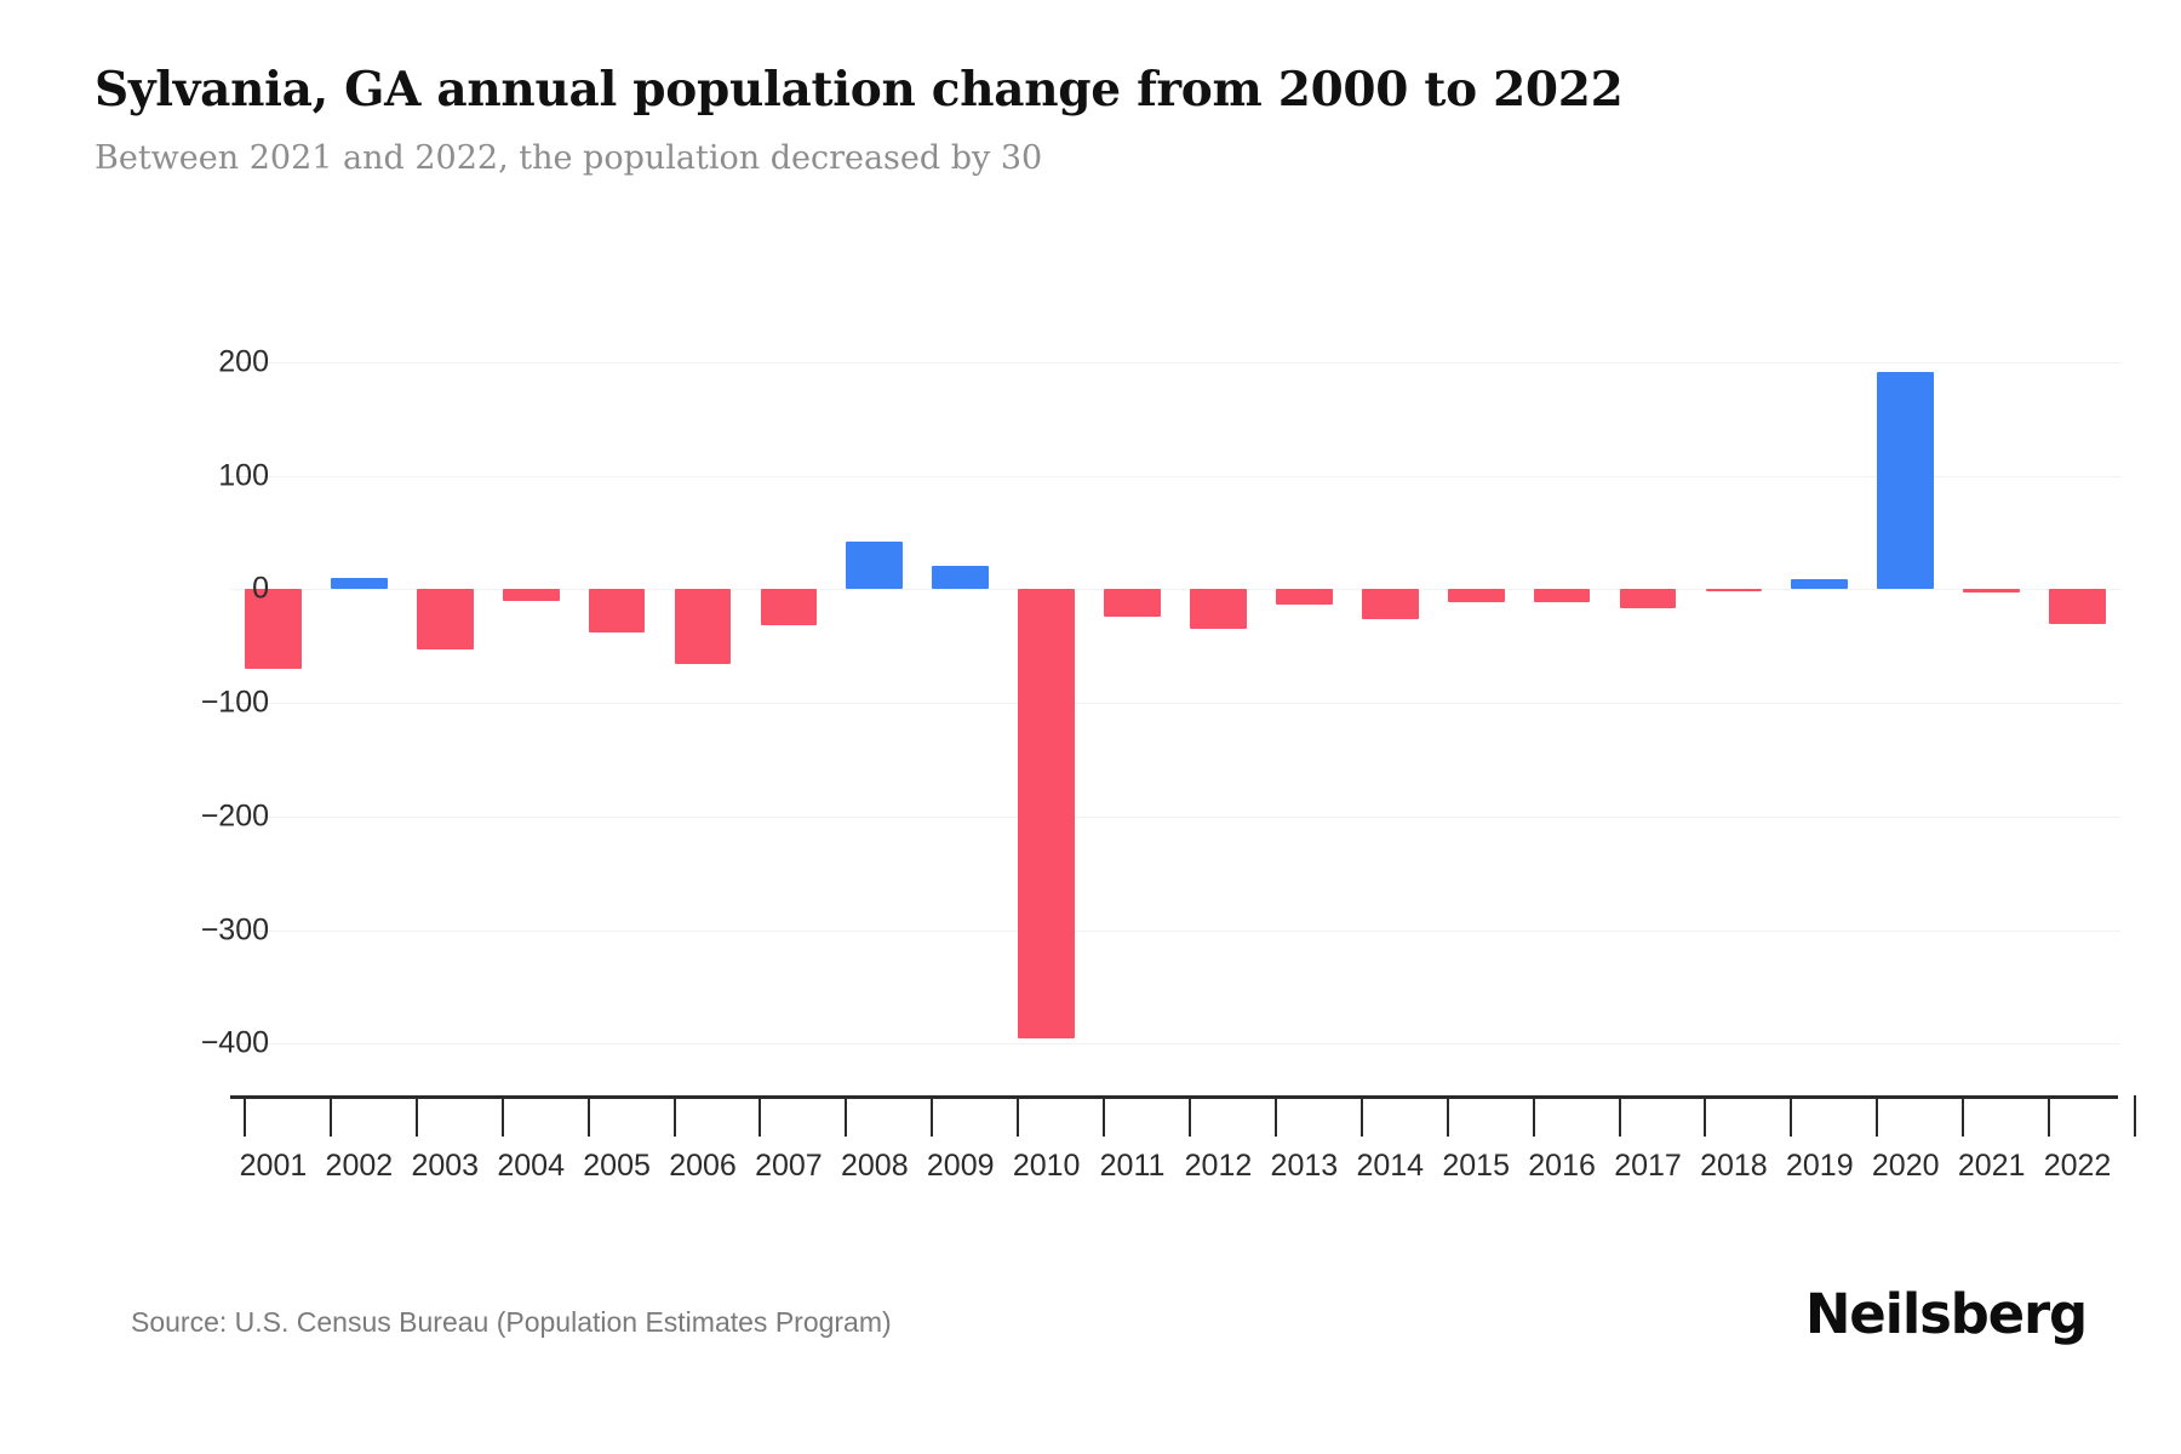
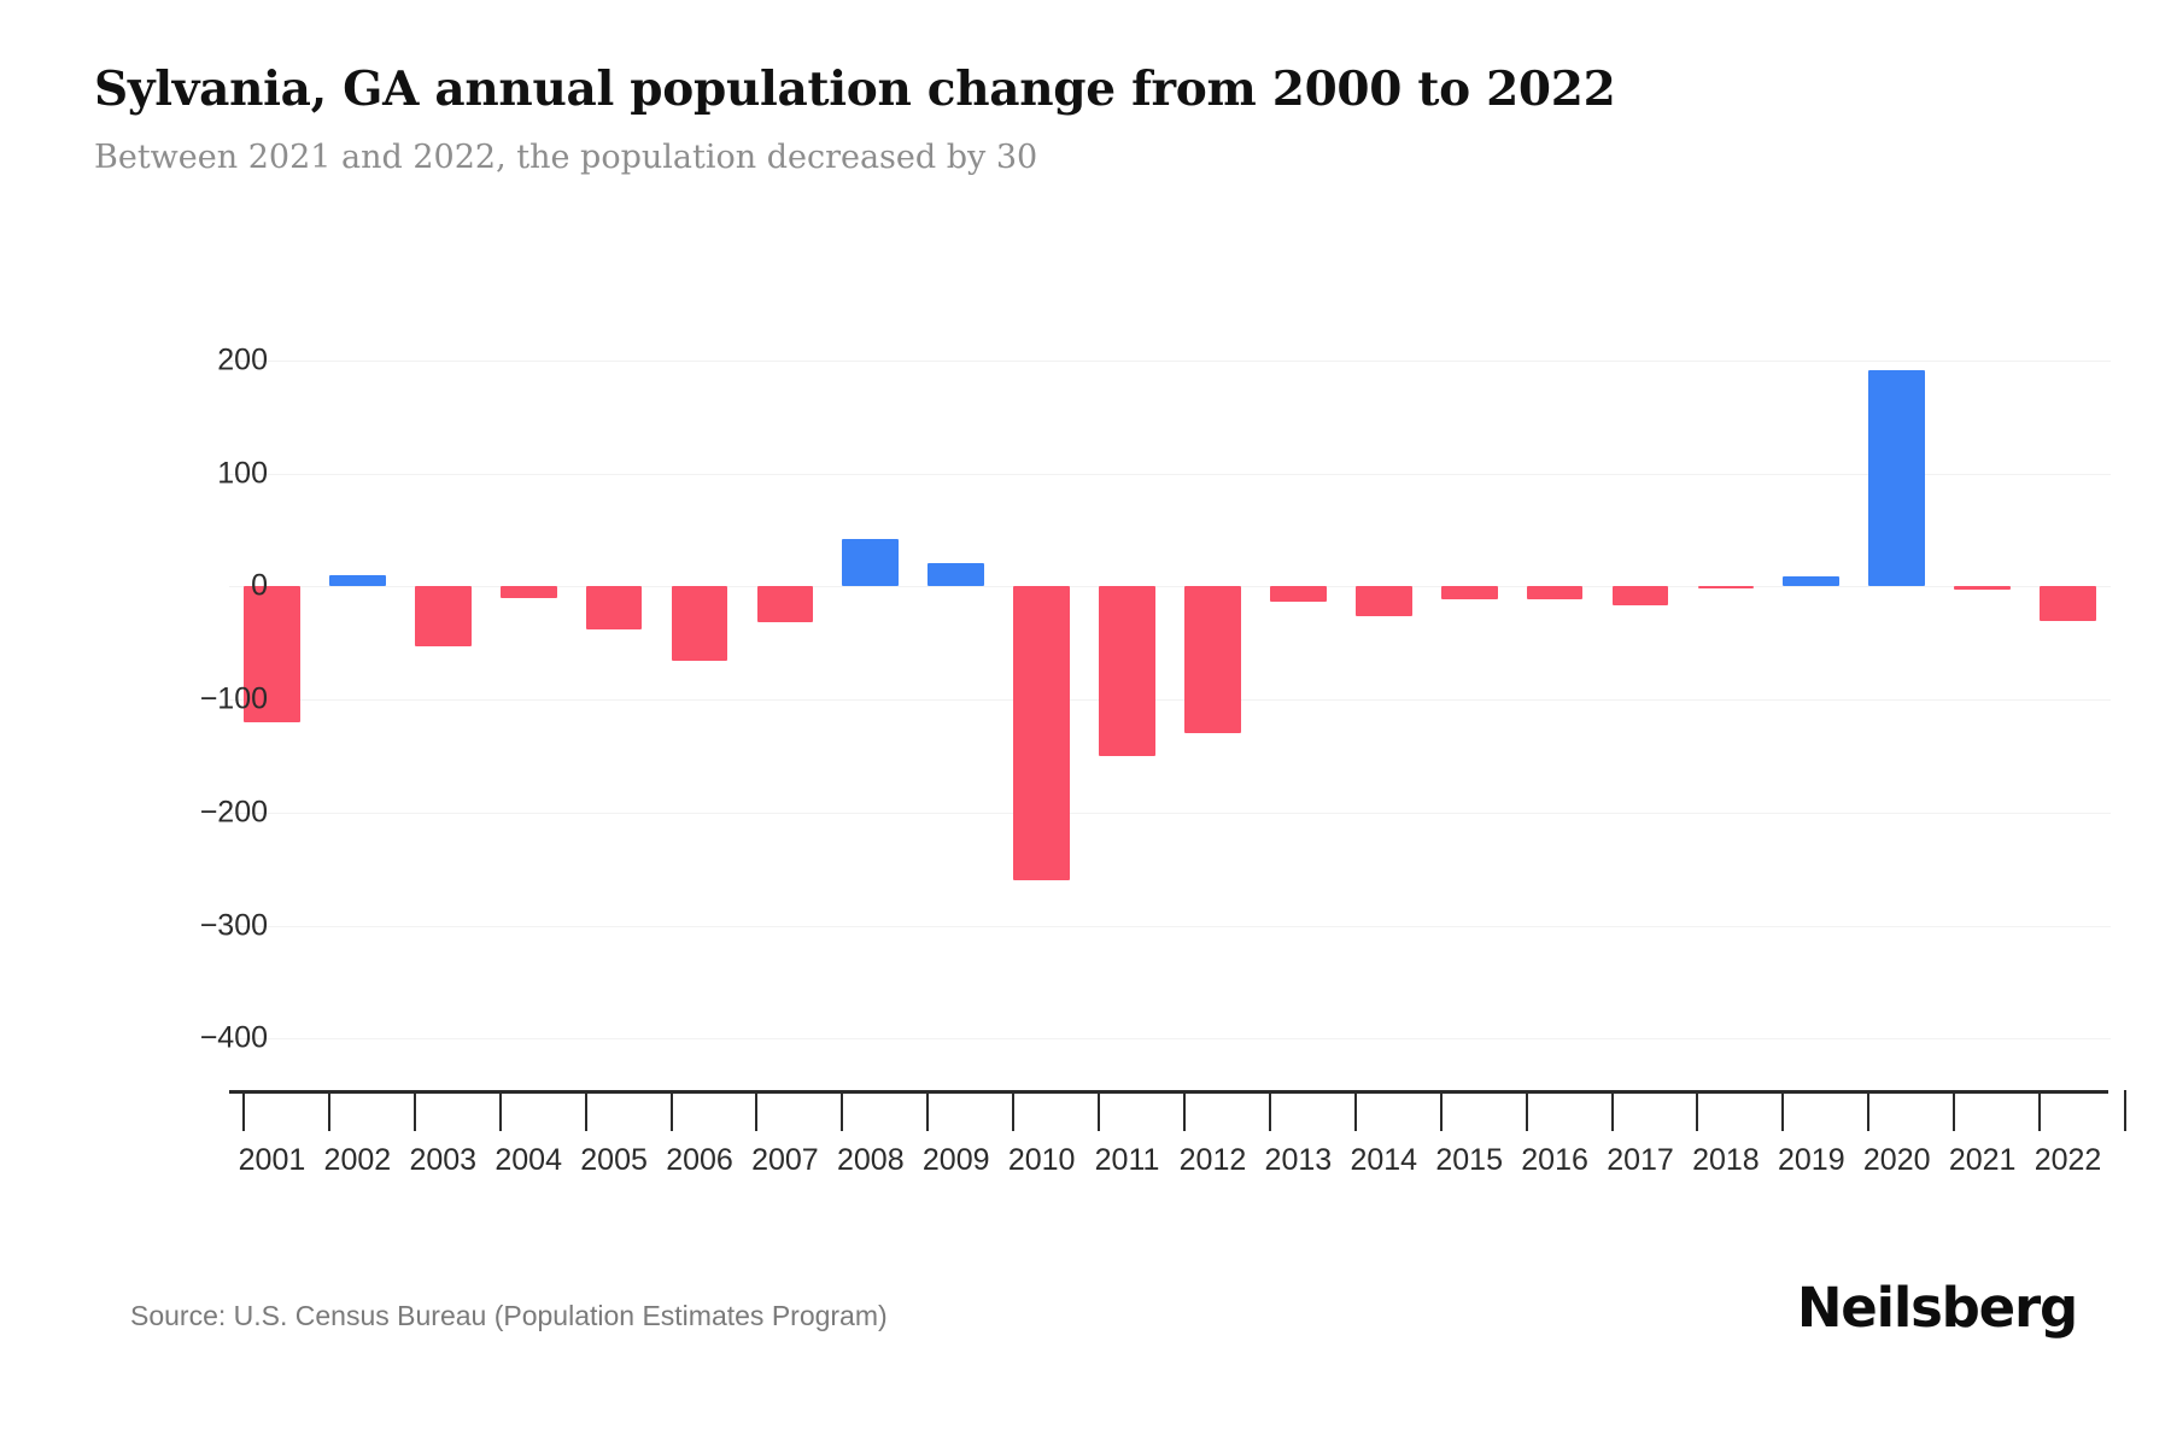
2001: -70 -> -120
2010: -400 -> -260
2011: -20 -> -150
2012: -40 -> -130
